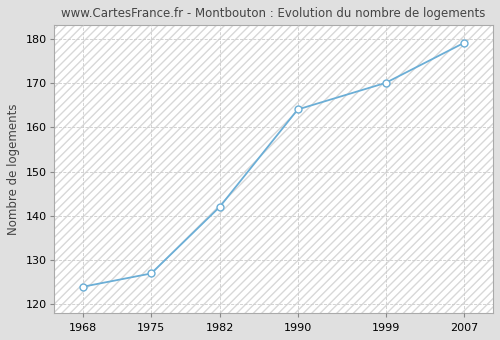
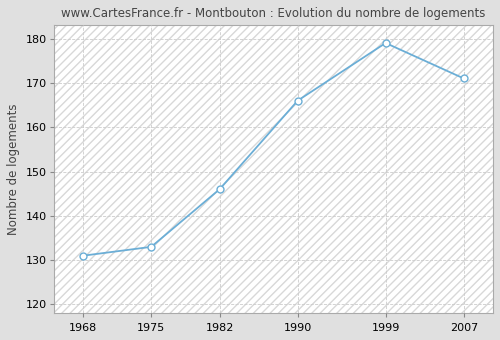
1968: 124 -> 131
1975: 127 -> 133
1982: 142 -> 146
1990: 164 -> 166
1999: 170 -> 179
2007: 179 -> 171
